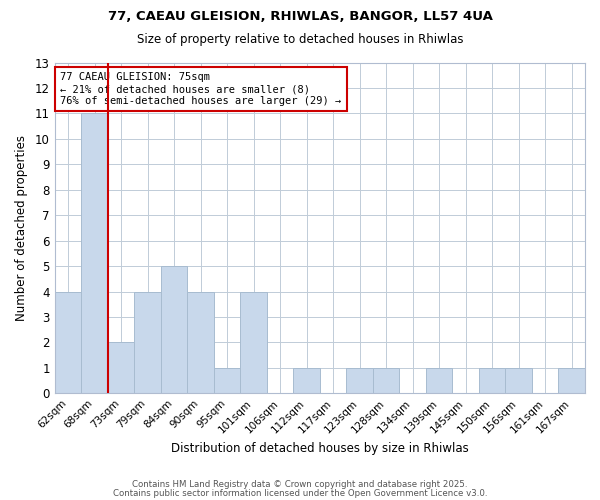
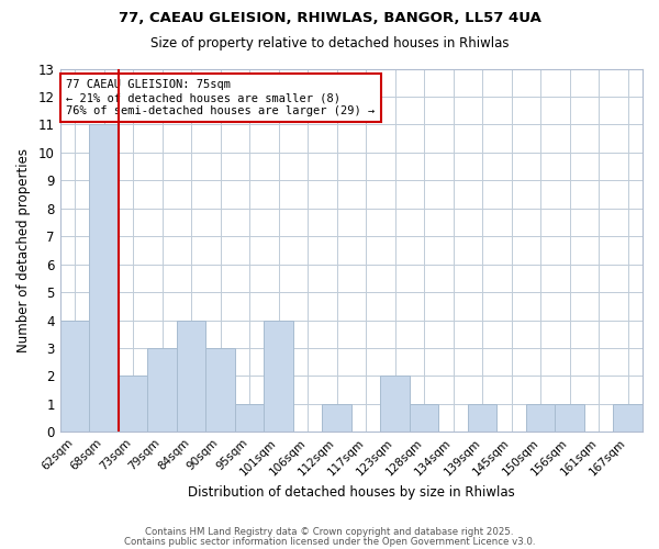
79sqm: 4 -> 3
84sqm: 5 -> 4
90sqm: 4 -> 3
123sqm: 1 -> 2
